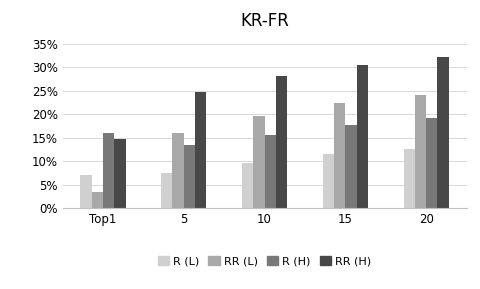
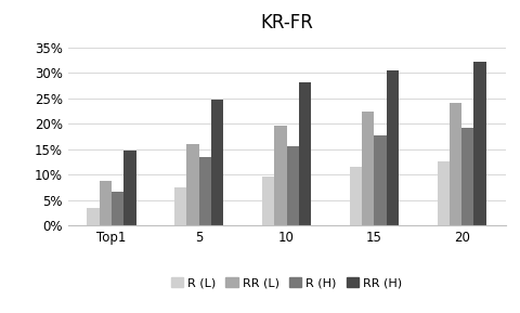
R (L)/Top1: 7.0% -> 3.5%
RR (L)/Top1: 3.5% -> 8.7%
R (H)/Top1: 16.0% -> 6.7%
